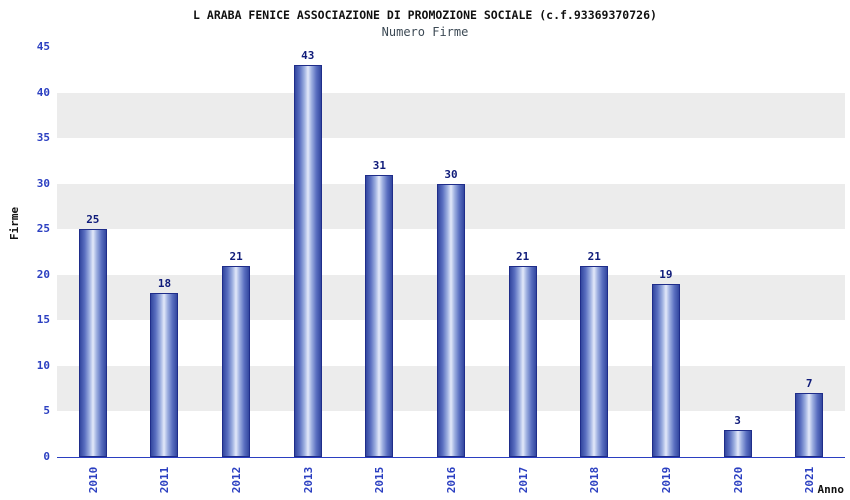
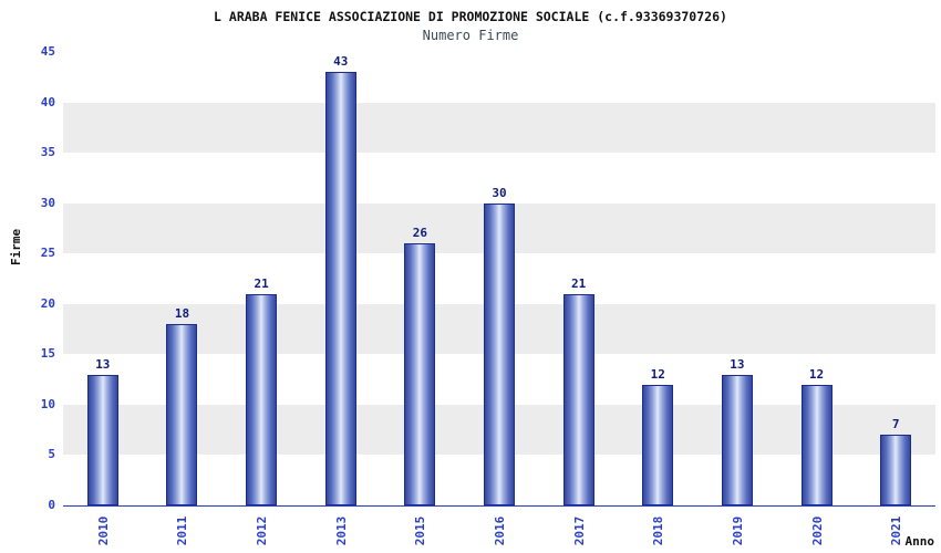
2010: 25 -> 13
2015: 31 -> 26
2018: 21 -> 12
2019: 19 -> 13
2020: 3 -> 12
